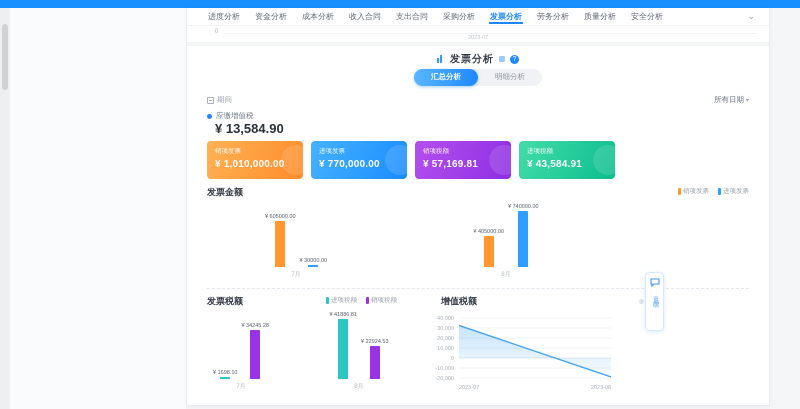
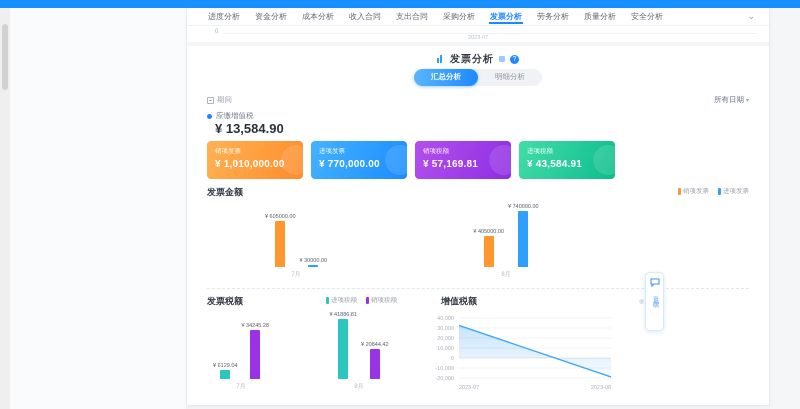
发票税额/进项税额/7月: 1698.10 -> 6129.04
发票税额/销项税额/8月: 22924.53 -> 20844.42
